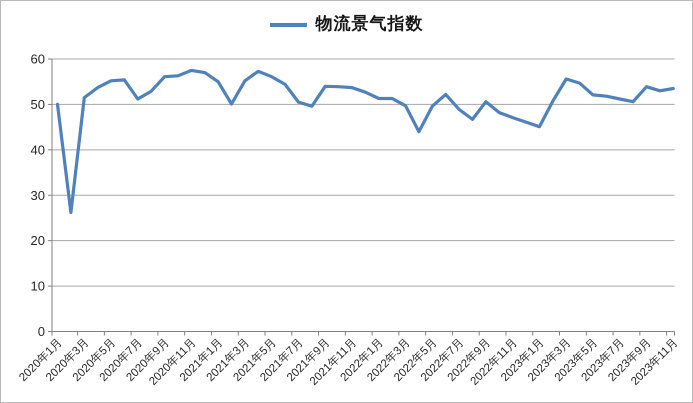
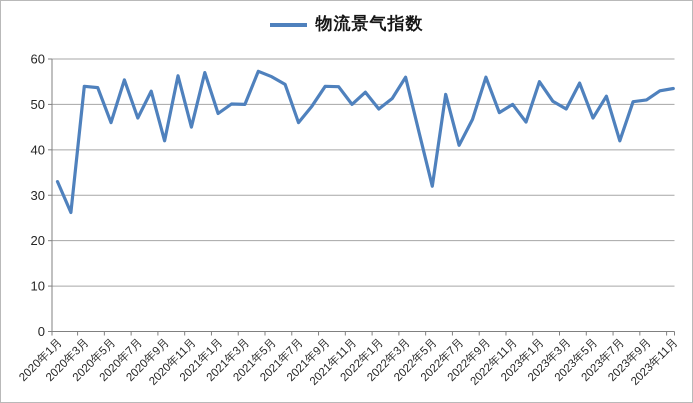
2020年1月: 50 -> 33
2020年3月: 52 -> 54
2020年5月: 55 -> 46
2020年7月: 51 -> 47
2020年9月: 56 -> 42
2020年11月: 58 -> 45
2021年1月: 55 -> 48
2021年3月: 55 -> 50
2021年7月: 50 -> 46
2021年11月: 54 -> 50
2022年1月: 51 -> 49
2022年3月: 50 -> 56
2022年5月: 50 -> 32
2022年7月: 49 -> 41
2022年9月: 51 -> 56
2022年11月: 47 -> 50
2023年1月: 45 -> 55
2023年3月: 56 -> 49
2023年5月: 52 -> 47
2023年7月: 51 -> 42
2023年9月: 54 -> 51
